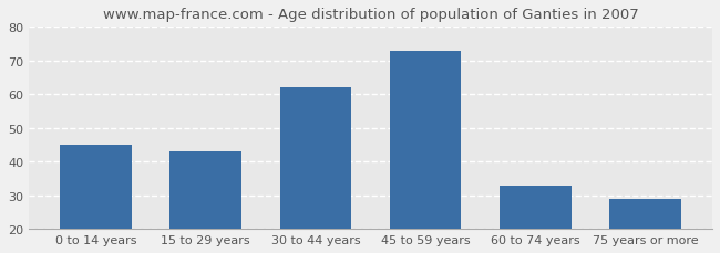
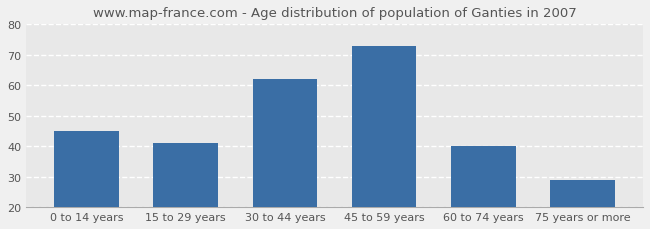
15 to 29 years: 43 -> 41
60 to 74 years: 33 -> 40
